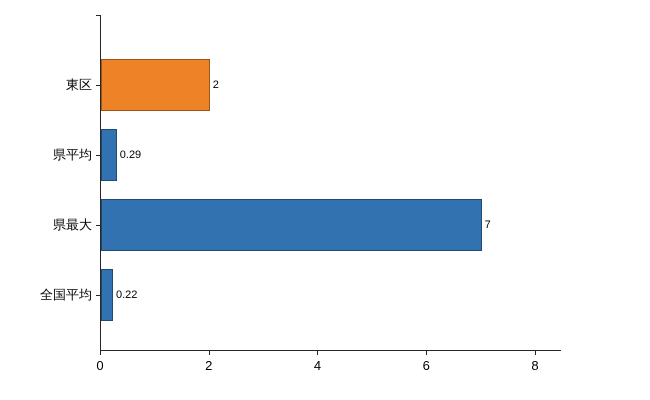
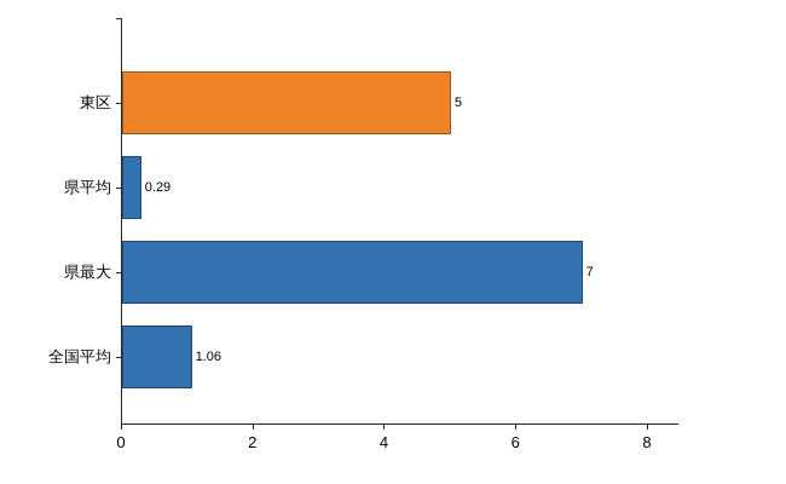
東区: 2 -> 5
全国平均: 0.22 -> 1.06
